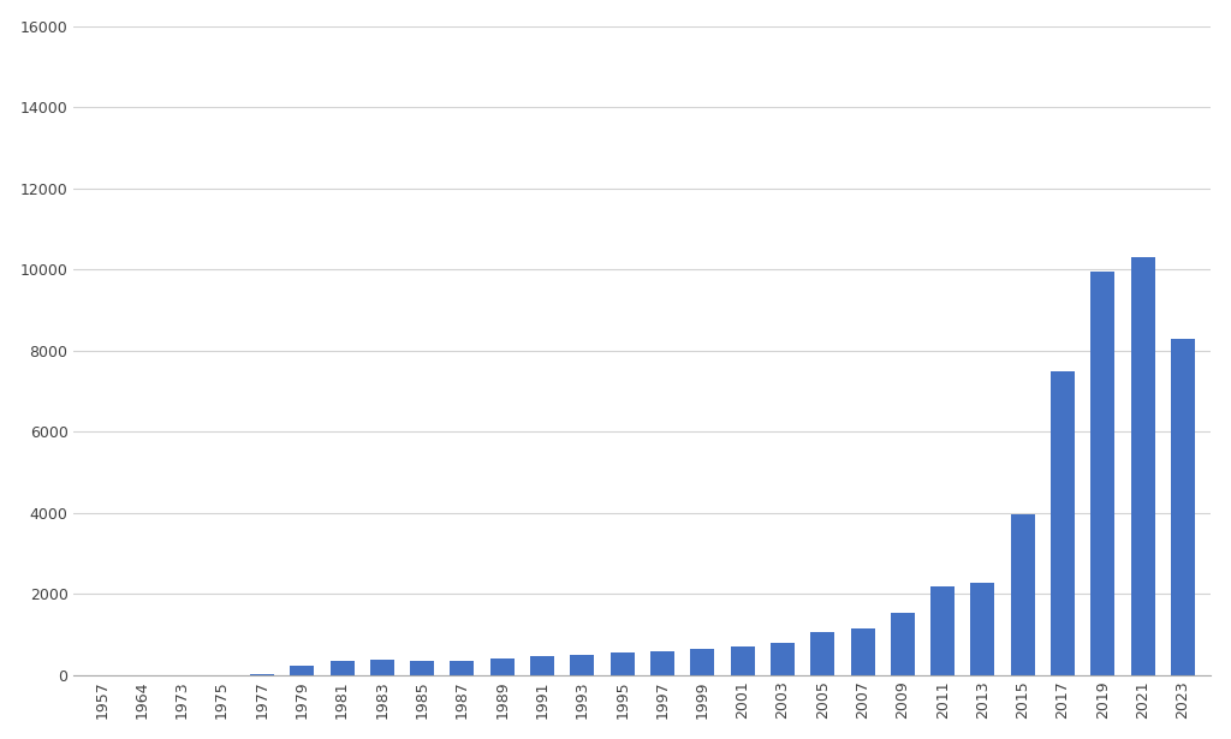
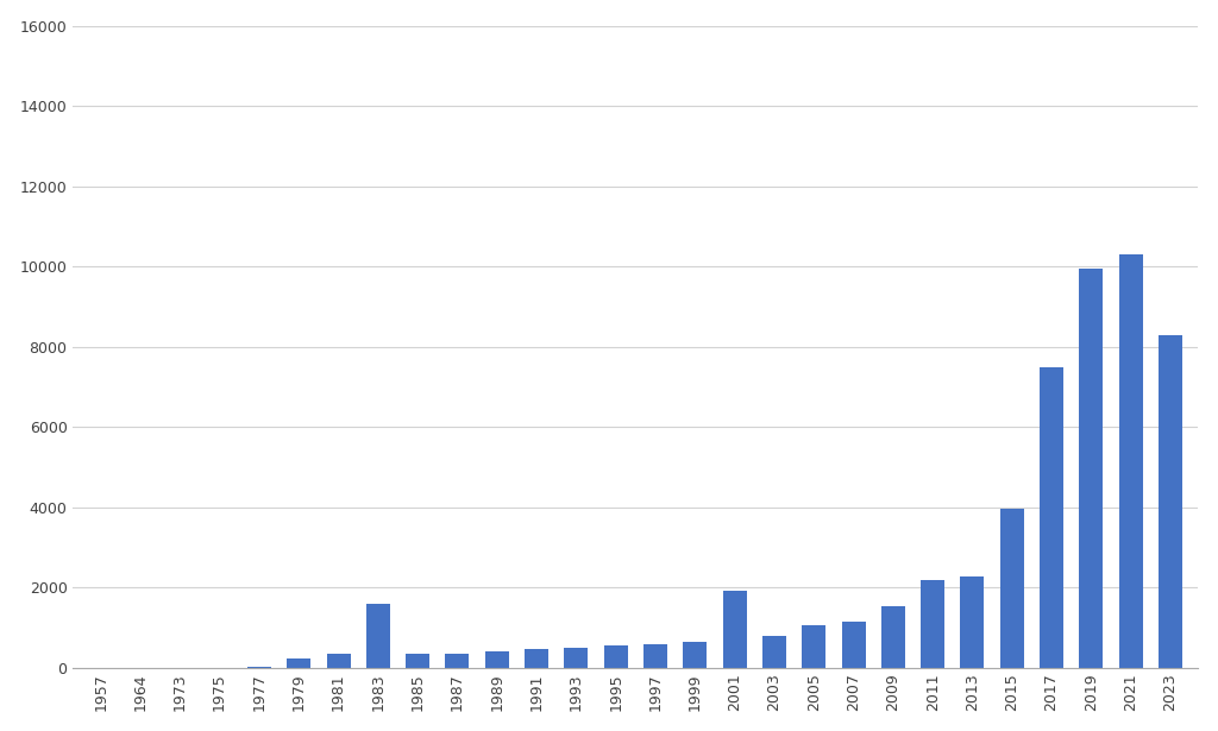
1983: 380 -> 1600
2001: 710 -> 1900
